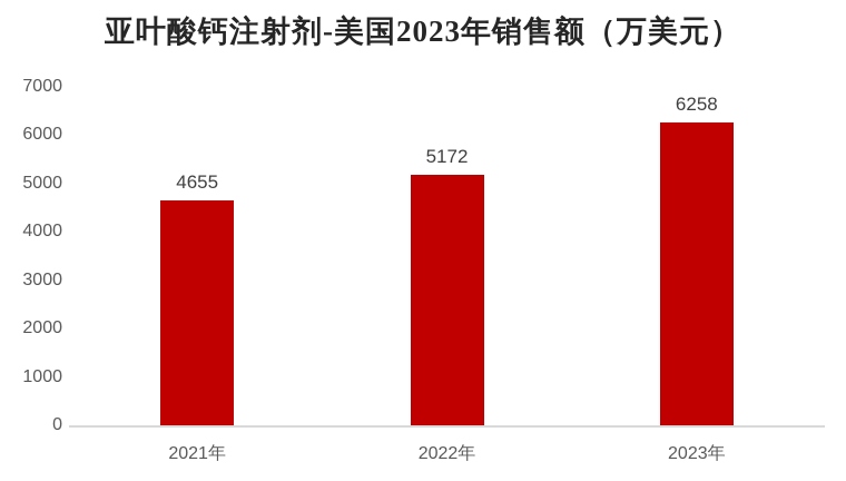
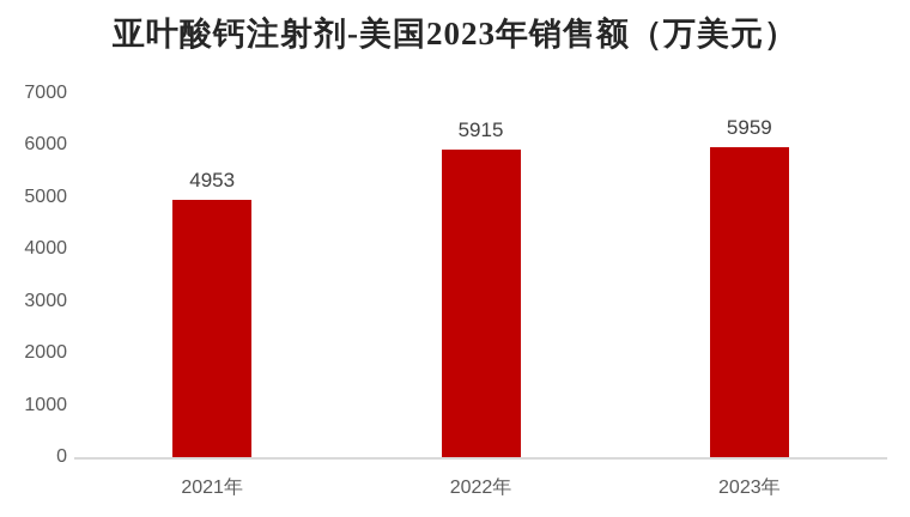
2021年: 4655 -> 4953
2022年: 5172 -> 5915
2023年: 6258 -> 5959
